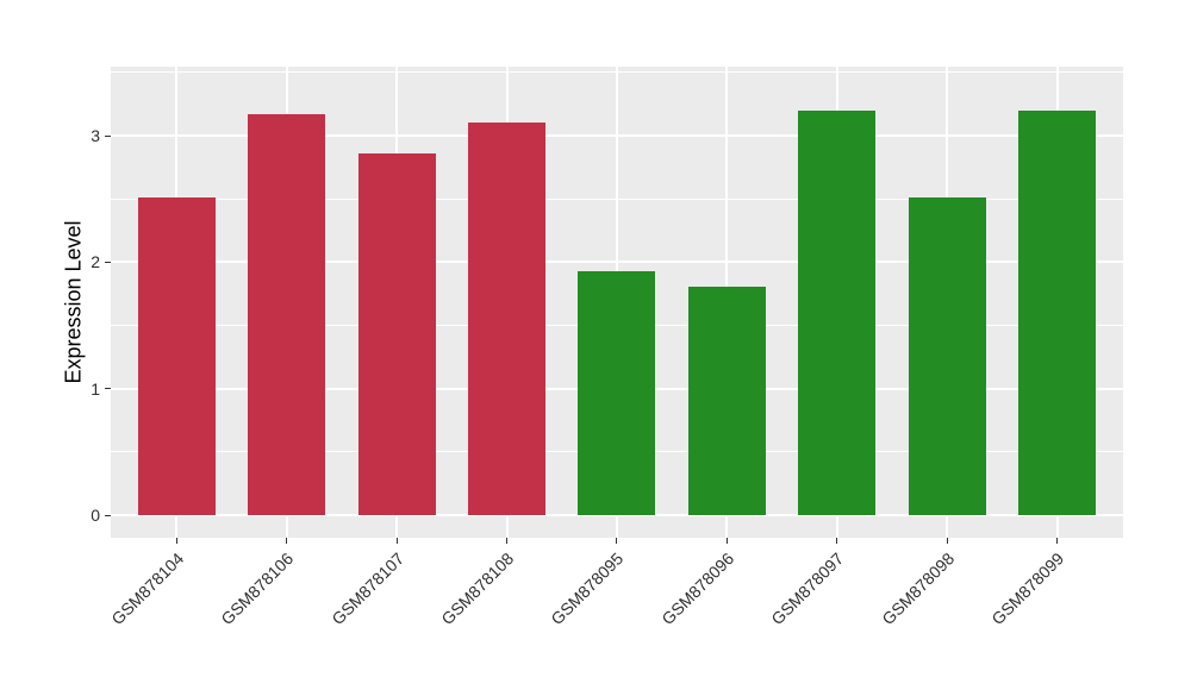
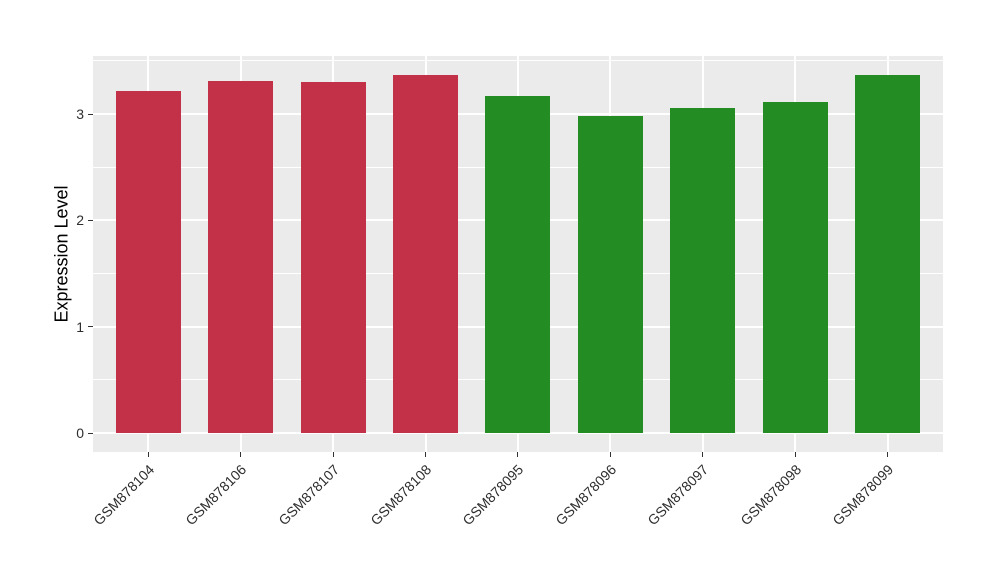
GSM878104: 2.51 -> 3.22
GSM878106: 3.17 -> 3.31
GSM878107: 2.86 -> 3.30
GSM878108: 3.10 -> 3.37
GSM878095: 1.93 -> 3.17
GSM878096: 1.81 -> 2.98
GSM878097: 3.20 -> 3.06
GSM878098: 2.51 -> 3.11
GSM878099: 3.20 -> 3.37
